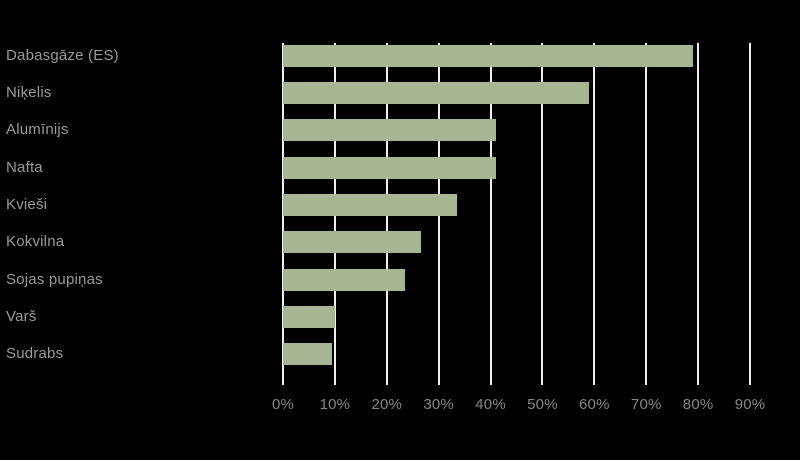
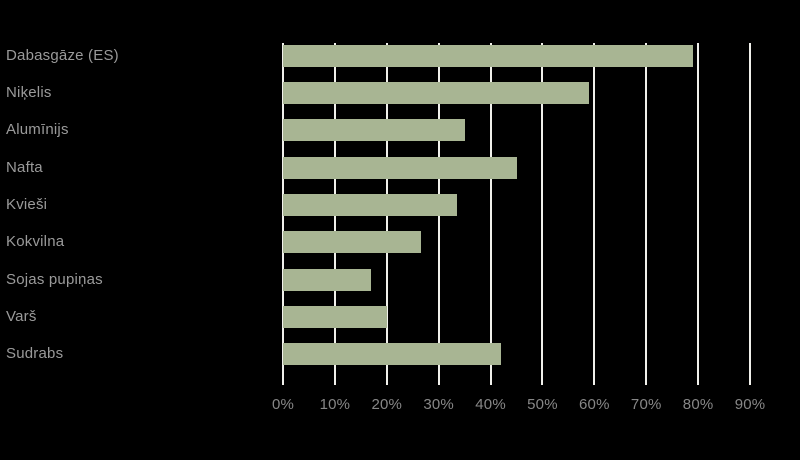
Alumīnijs: 41% -> 35%
Nafta: 41% -> 45%
Sojas pupiņas: 24% -> 17%
Varš: 10% -> 20%
Sudrabs: 10% -> 42%
